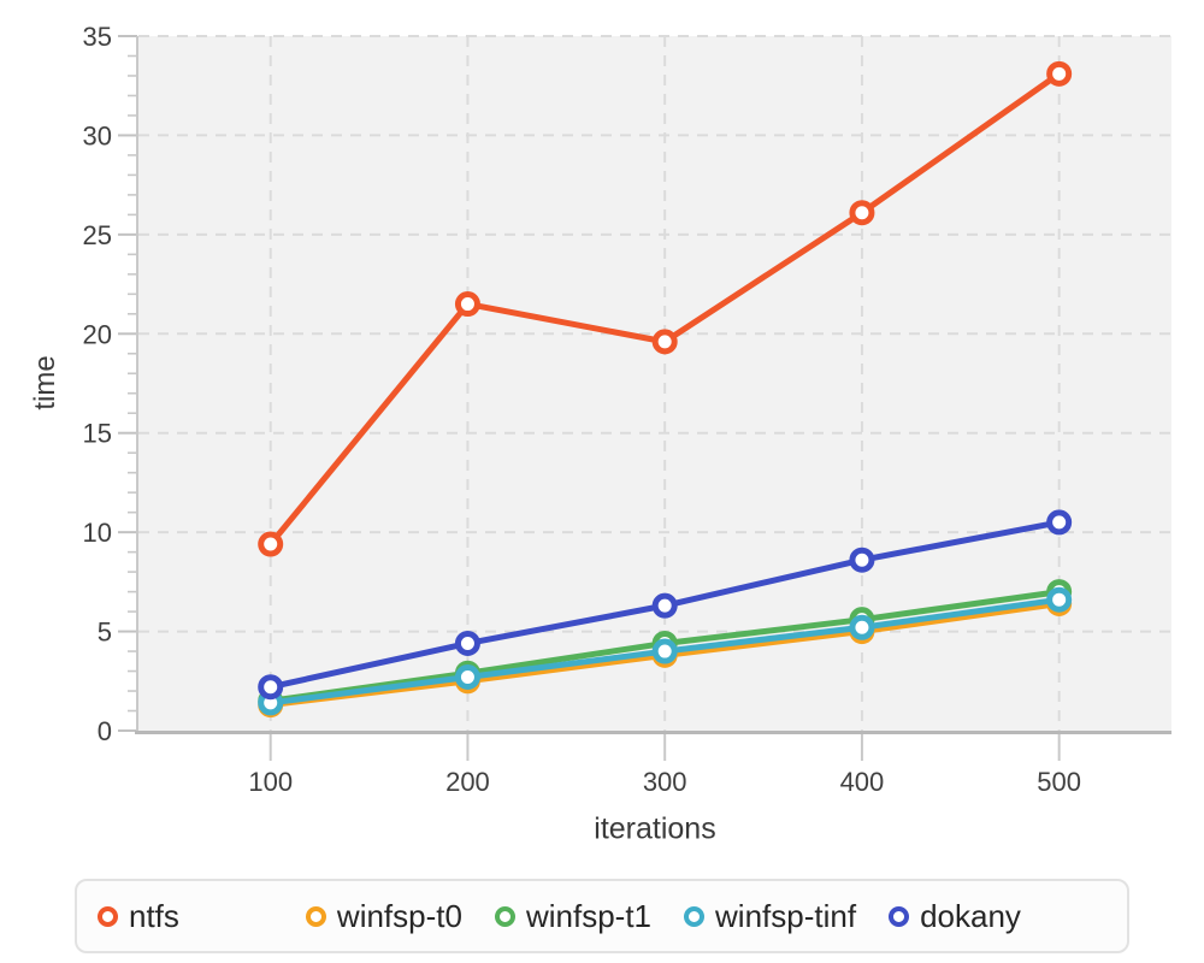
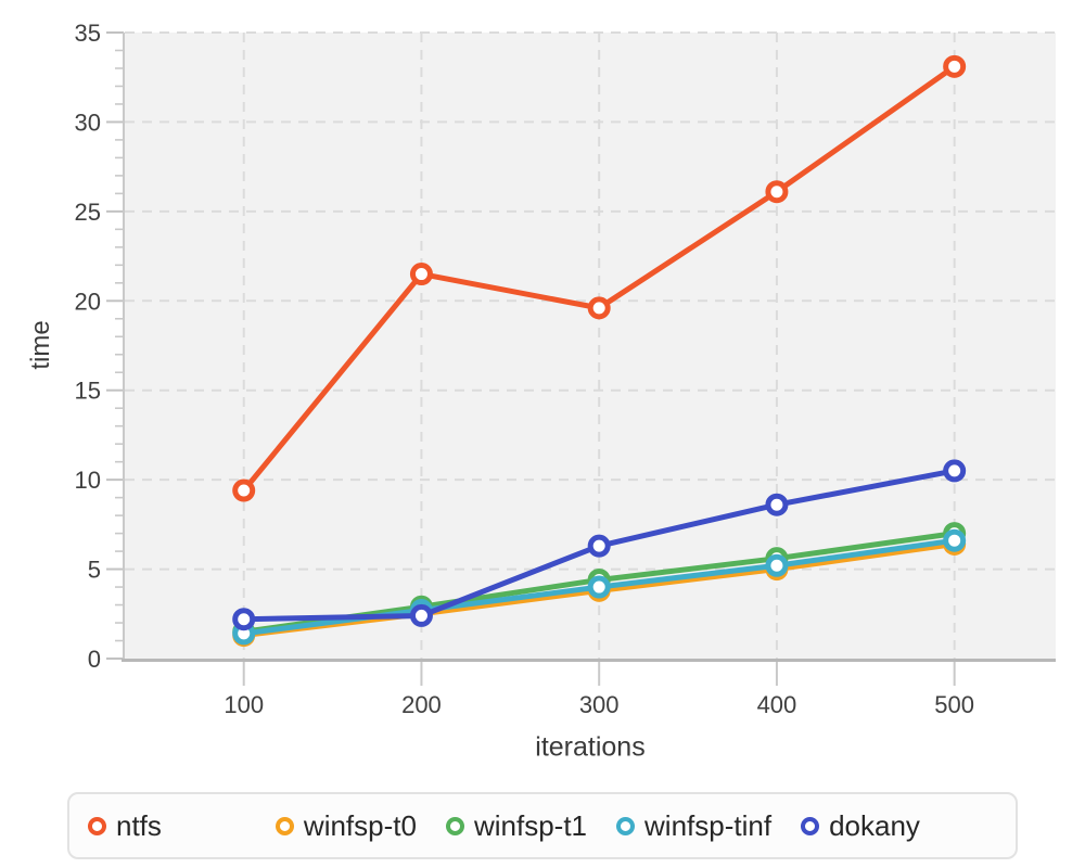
dokany/200: 4.4 -> 2.4
